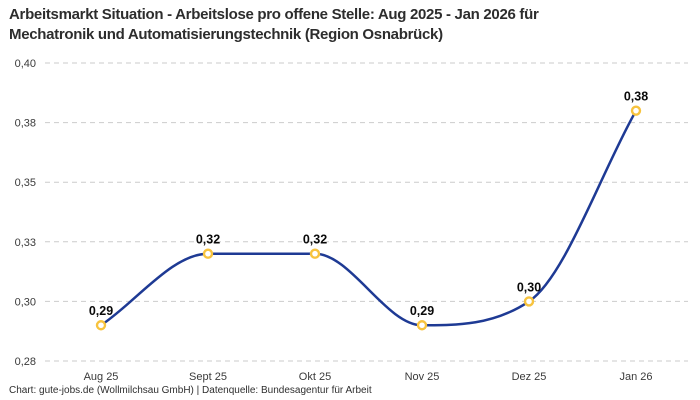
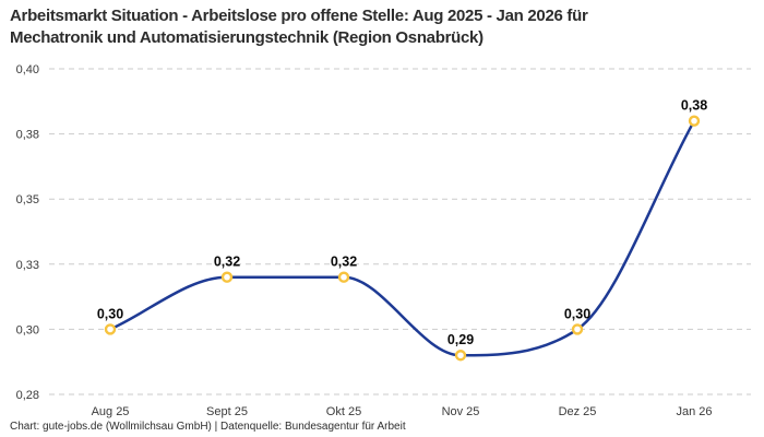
Aug 25: 0,29 -> 0,30
